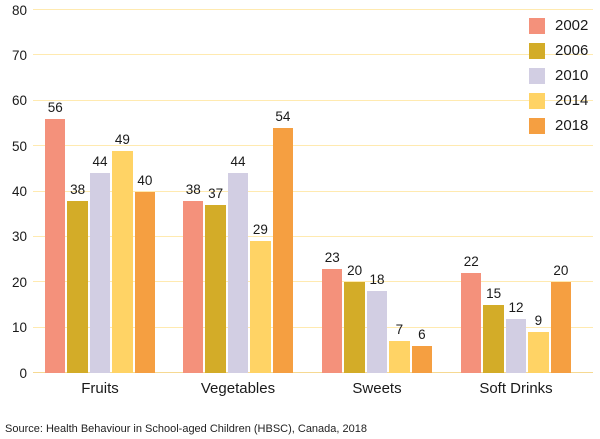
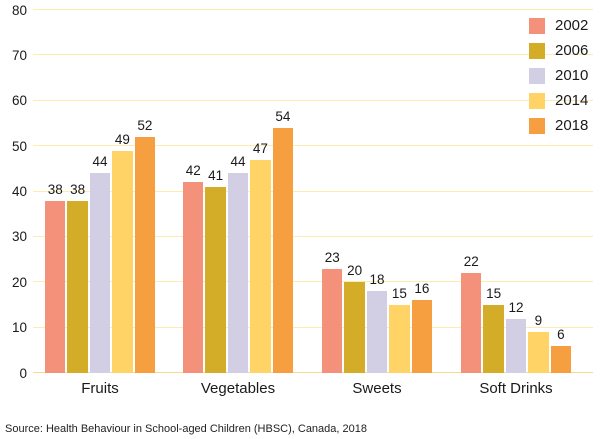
2002/Fruits: 56 -> 38
2018/Fruits: 40 -> 52
2002/Vegetables: 38 -> 42
2006/Vegetables: 37 -> 41
2014/Vegetables: 29 -> 47
2014/Sweets: 7 -> 15
2018/Sweets: 6 -> 16
2018/Soft Drinks: 20 -> 6
